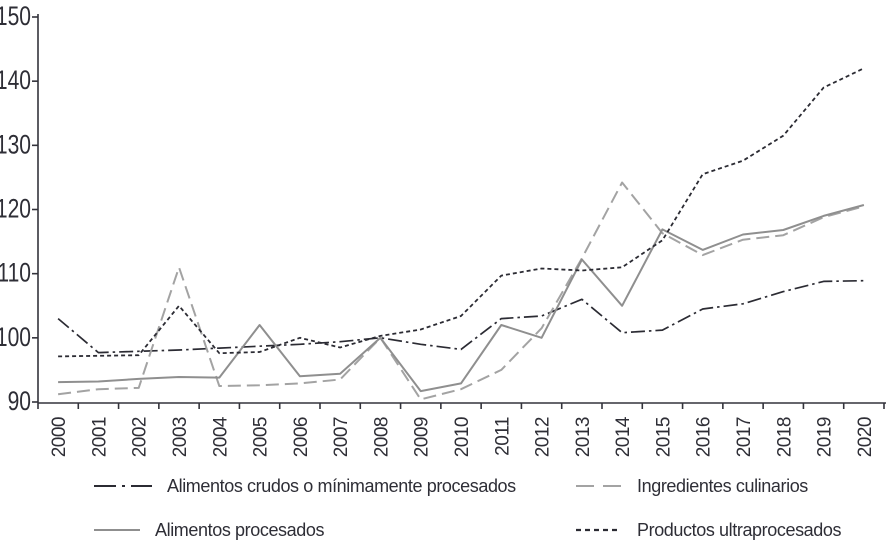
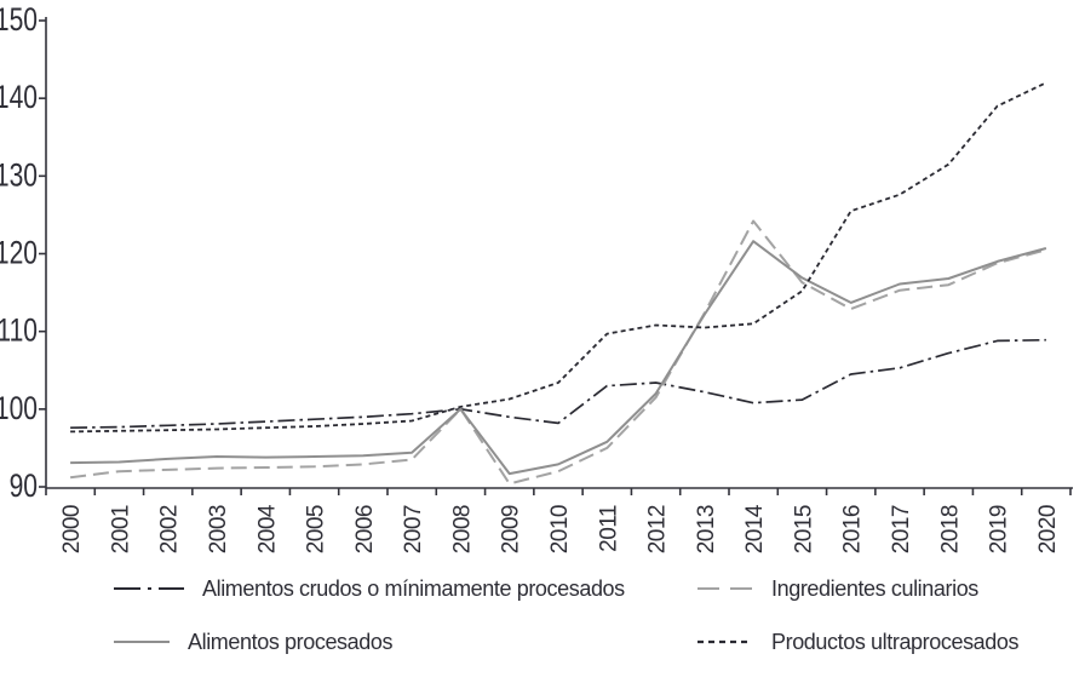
Alimentos crudos o mínimamente procesados/2000: 103 -> 98
Ingredientes culinarios/2003: 111 -> 92
Productos ultraprocesados/2003: 105 -> 97
Alimentos procesados/2005: 102 -> 94
Productos ultraprocesados/2006: 100 -> 98
Alimentos procesados/2011: 102 -> 96
Alimentos procesados/2012: 100 -> 102
Alimentos crudos o mínimamente procesados/2013: 106 -> 102
Alimentos procesados/2014: 105 -> 122
